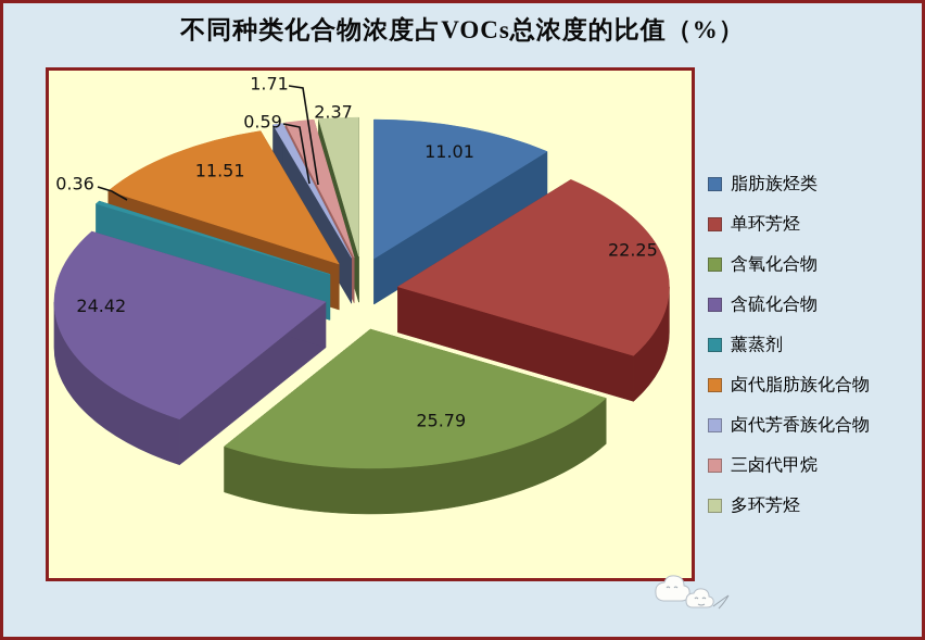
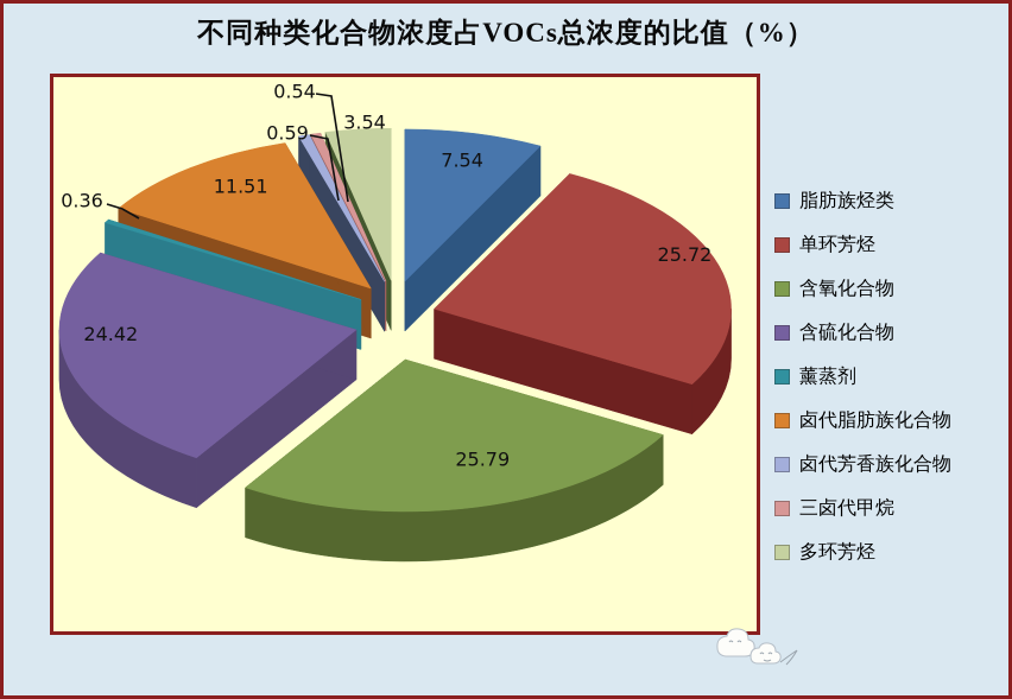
脂肪族烃类: 11.01 -> 7.54
单环芳烃: 22.25 -> 25.72
三卤代甲烷: 1.71 -> 0.54
多环芳烃: 2.37 -> 3.54
